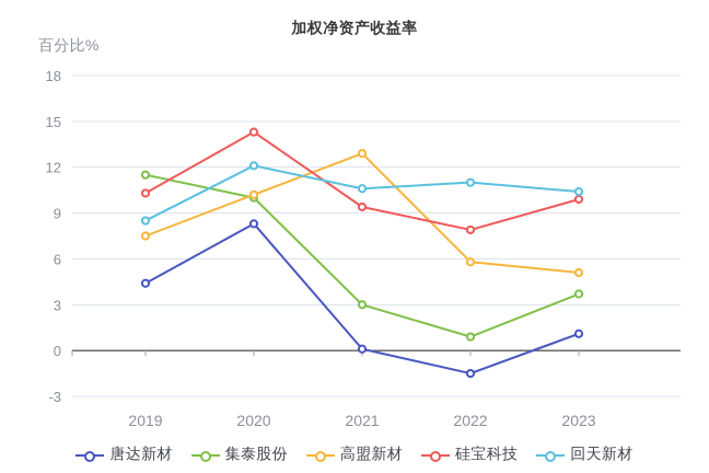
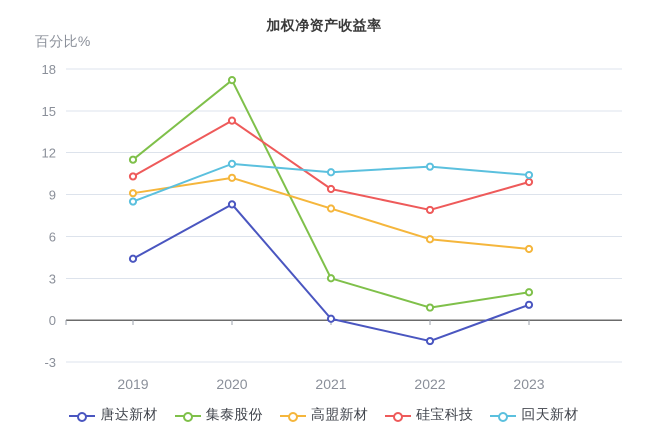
高盟新材/2019: 7.5 -> 9.1
集泰股份/2020: 10.0 -> 17.2
回天新材/2020: 12.1 -> 11.2
高盟新材/2021: 12.9 -> 8.0
集泰股份/2023: 3.7 -> 2.0
